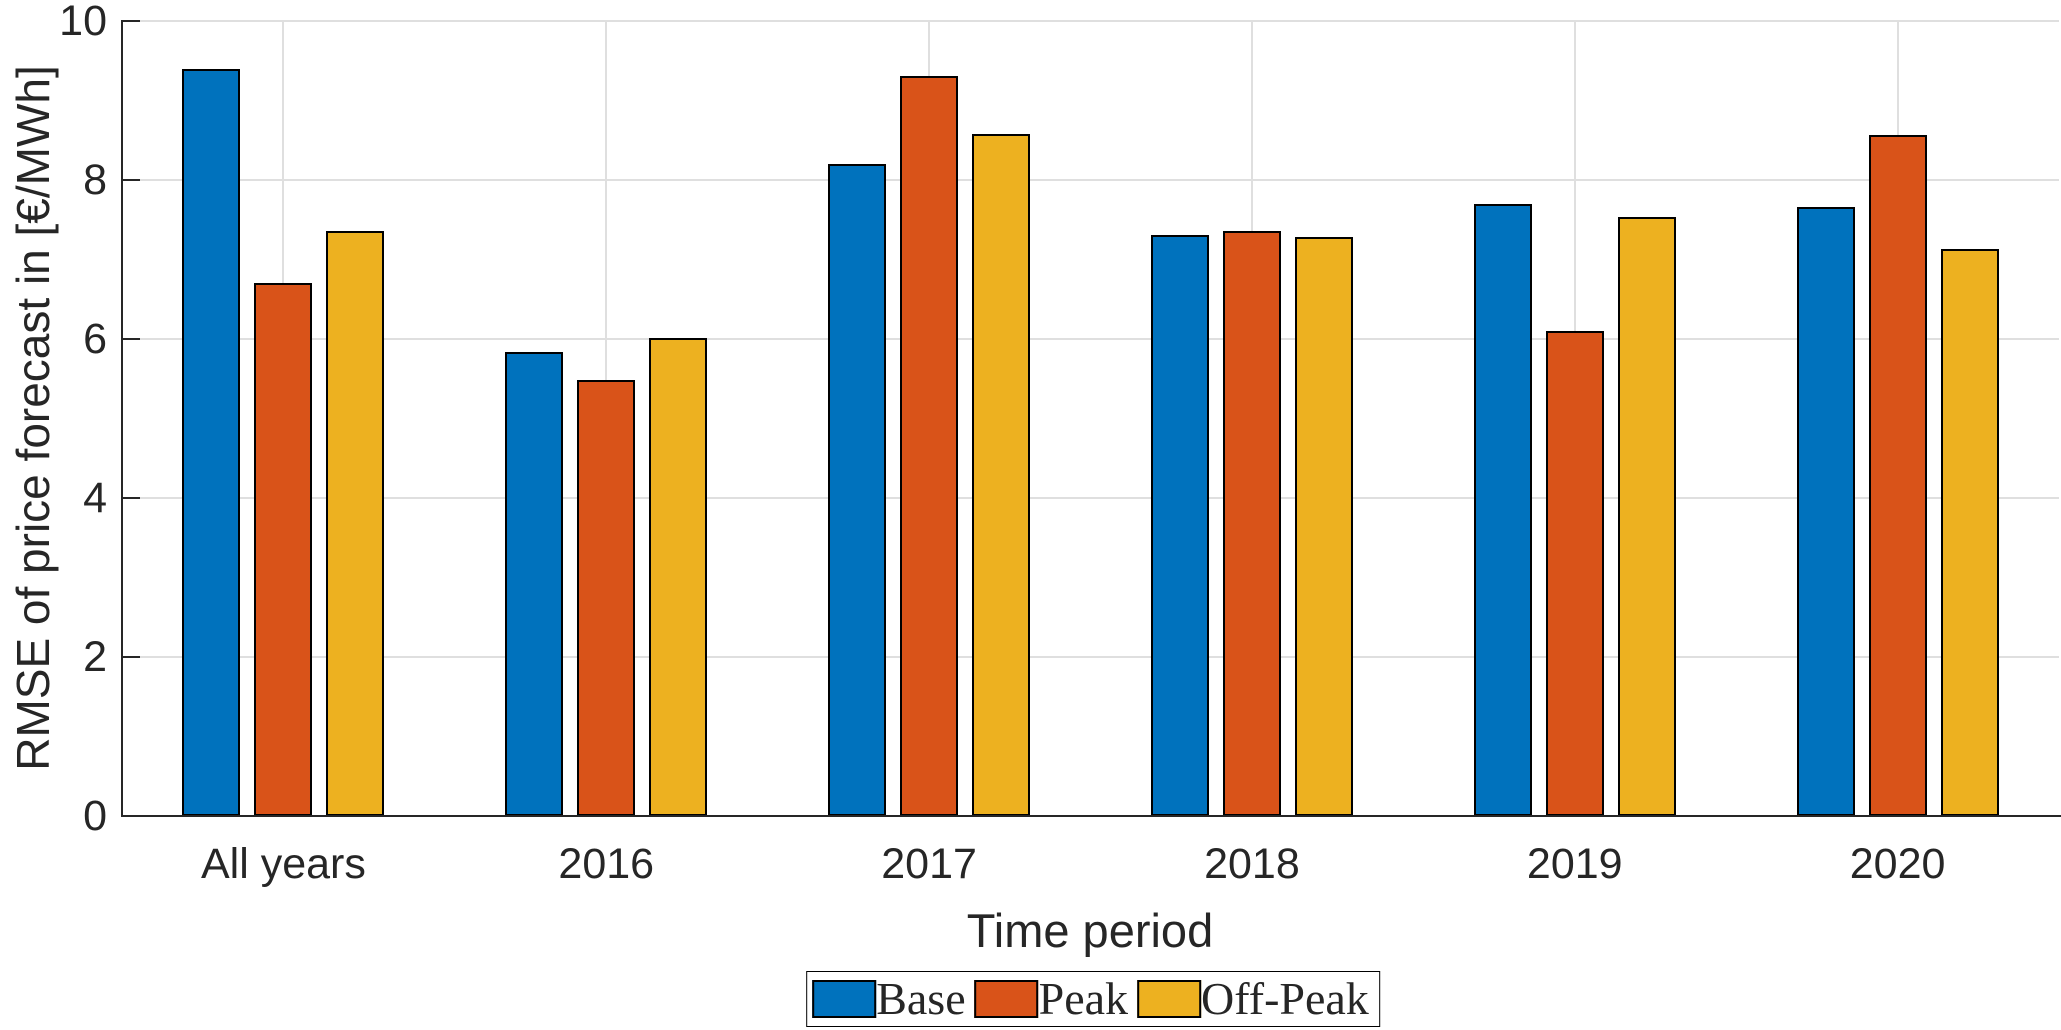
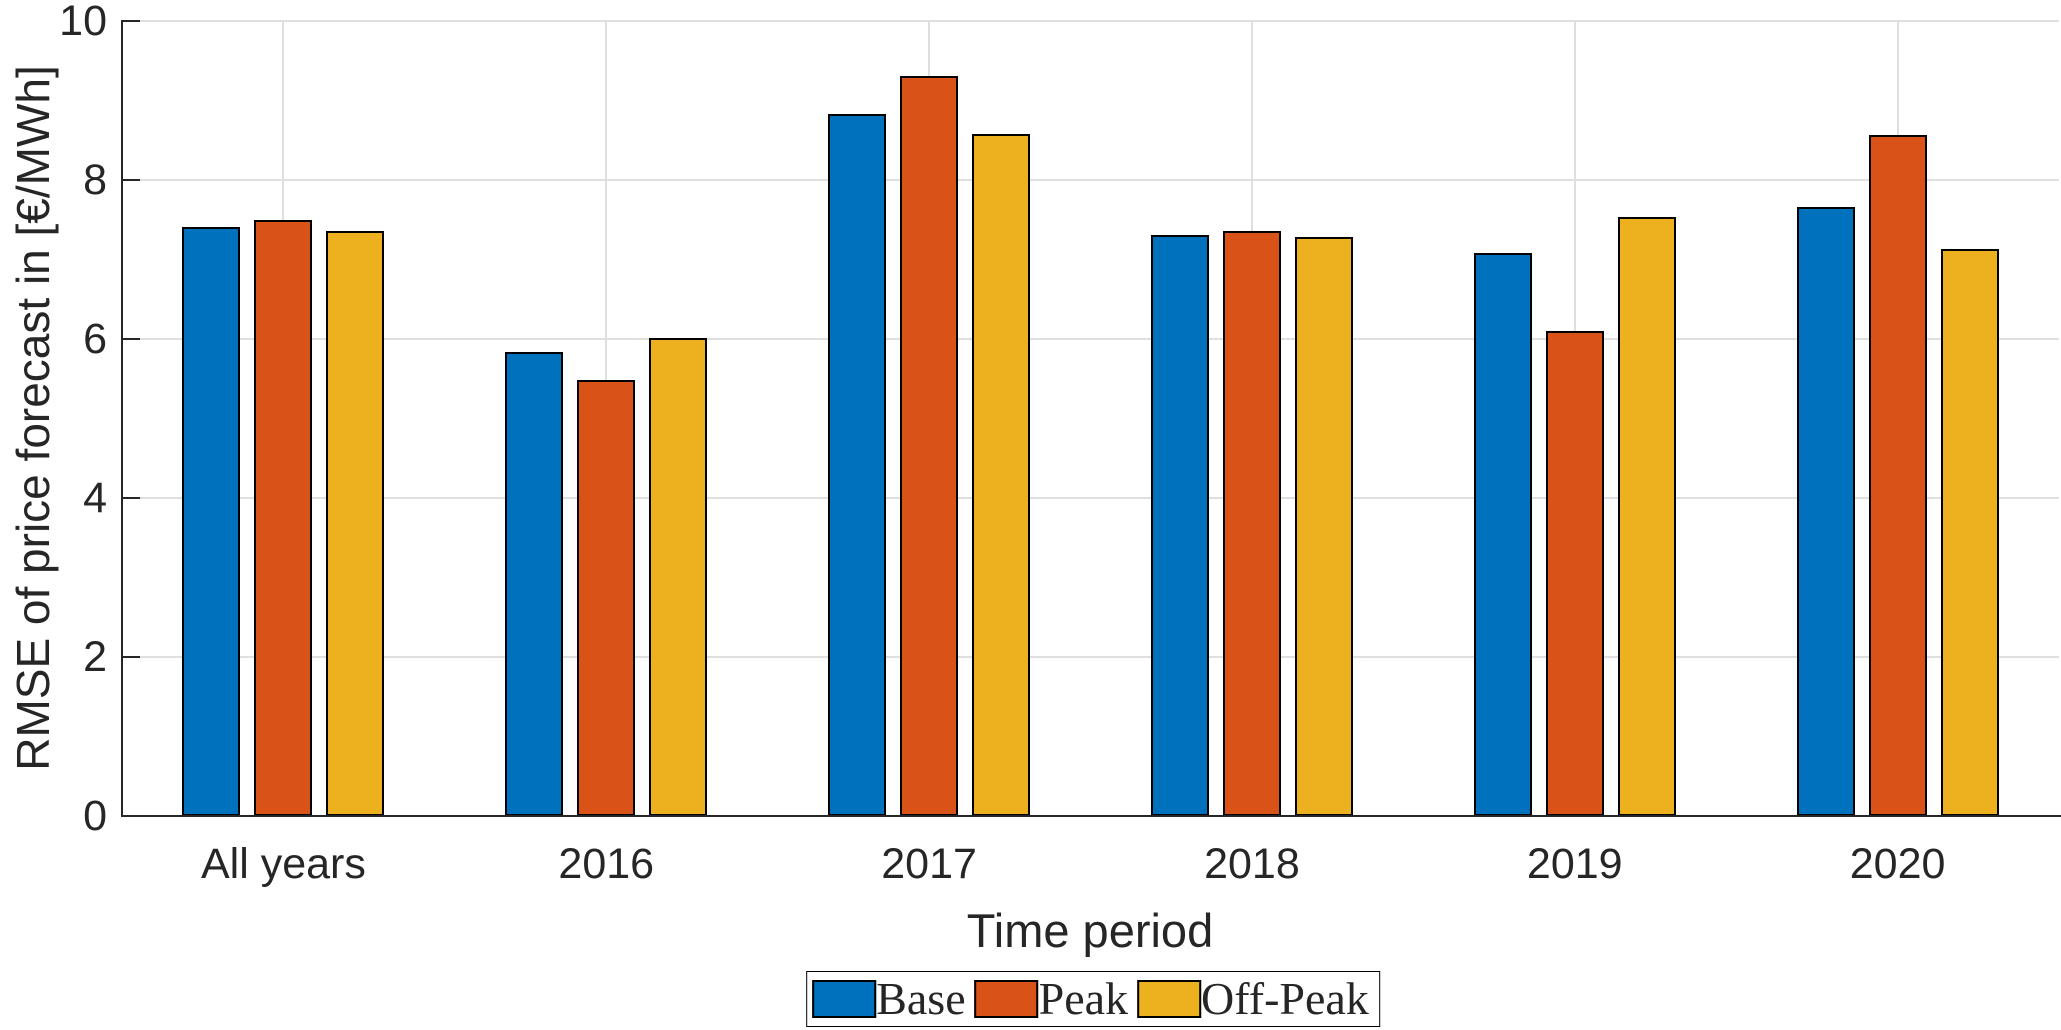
Base/All years: 9.4 -> 7.4
Peak/All years: 6.7 -> 7.5
Base/2017: 8.2 -> 8.8
Base/2019: 7.7 -> 7.1
